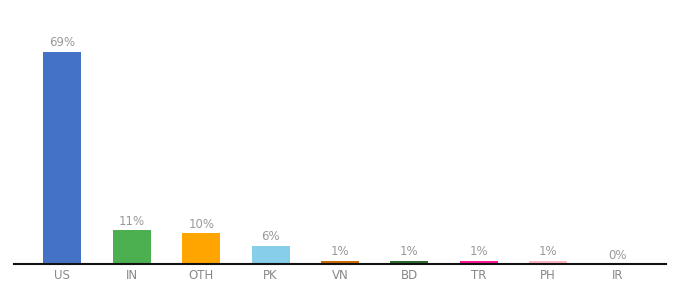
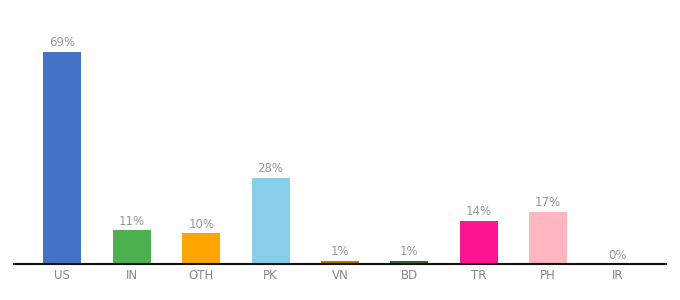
PK: 6% -> 28%
TR: 1% -> 14%
PH: 1% -> 17%
